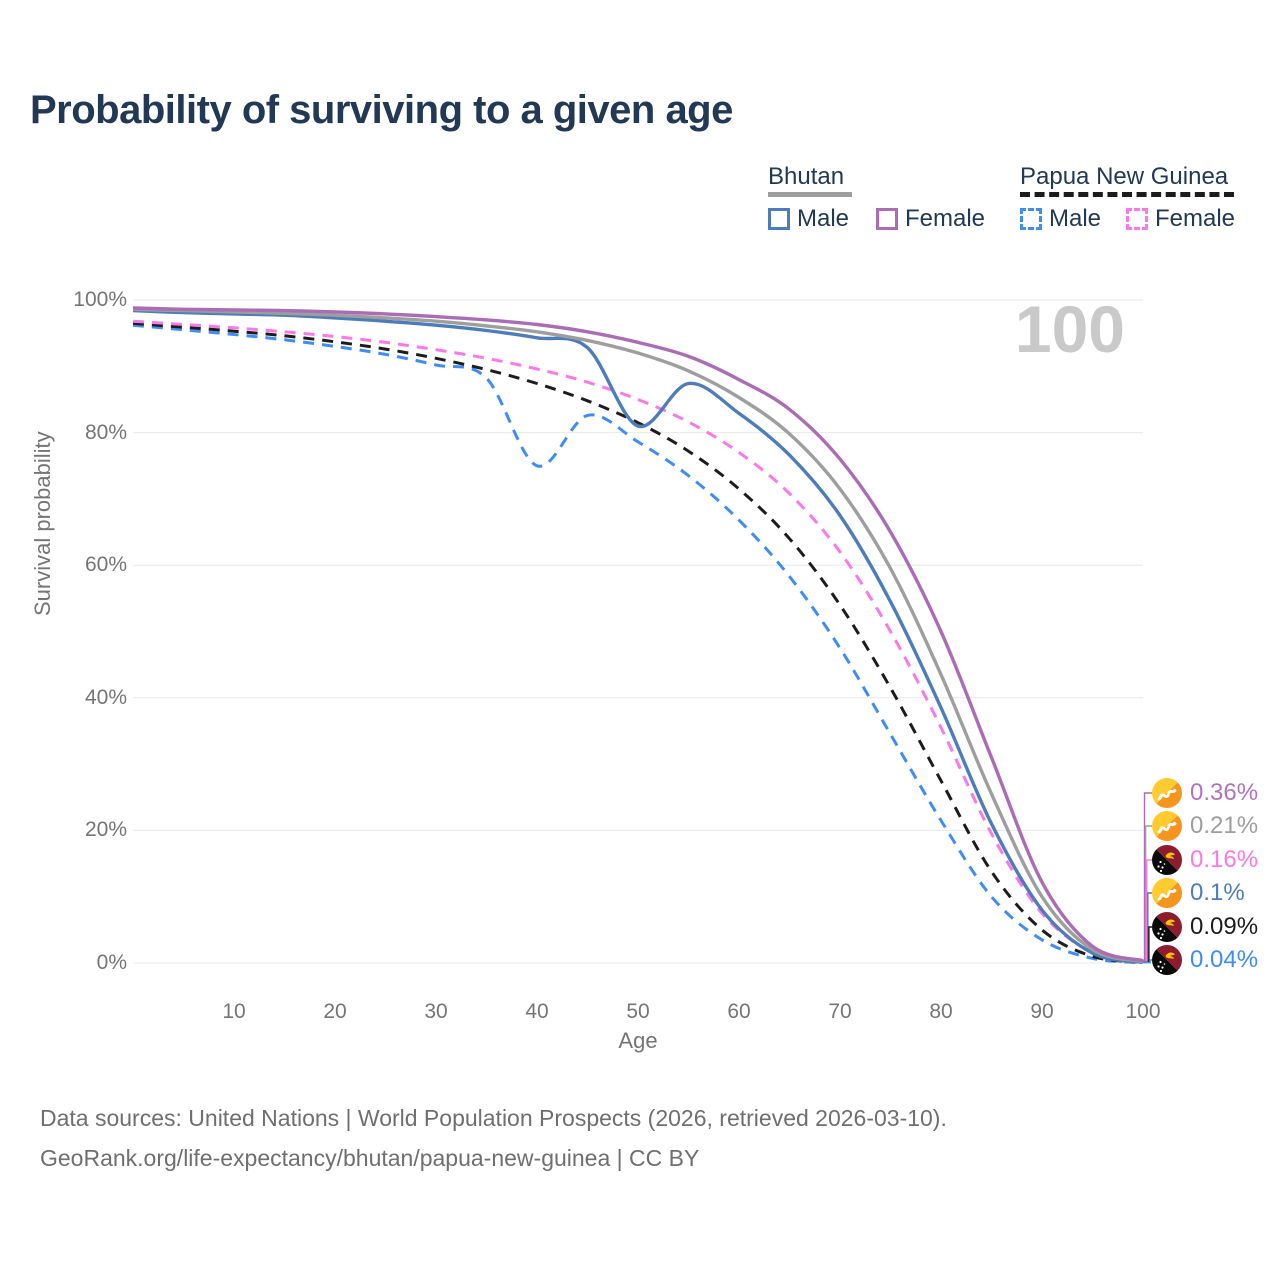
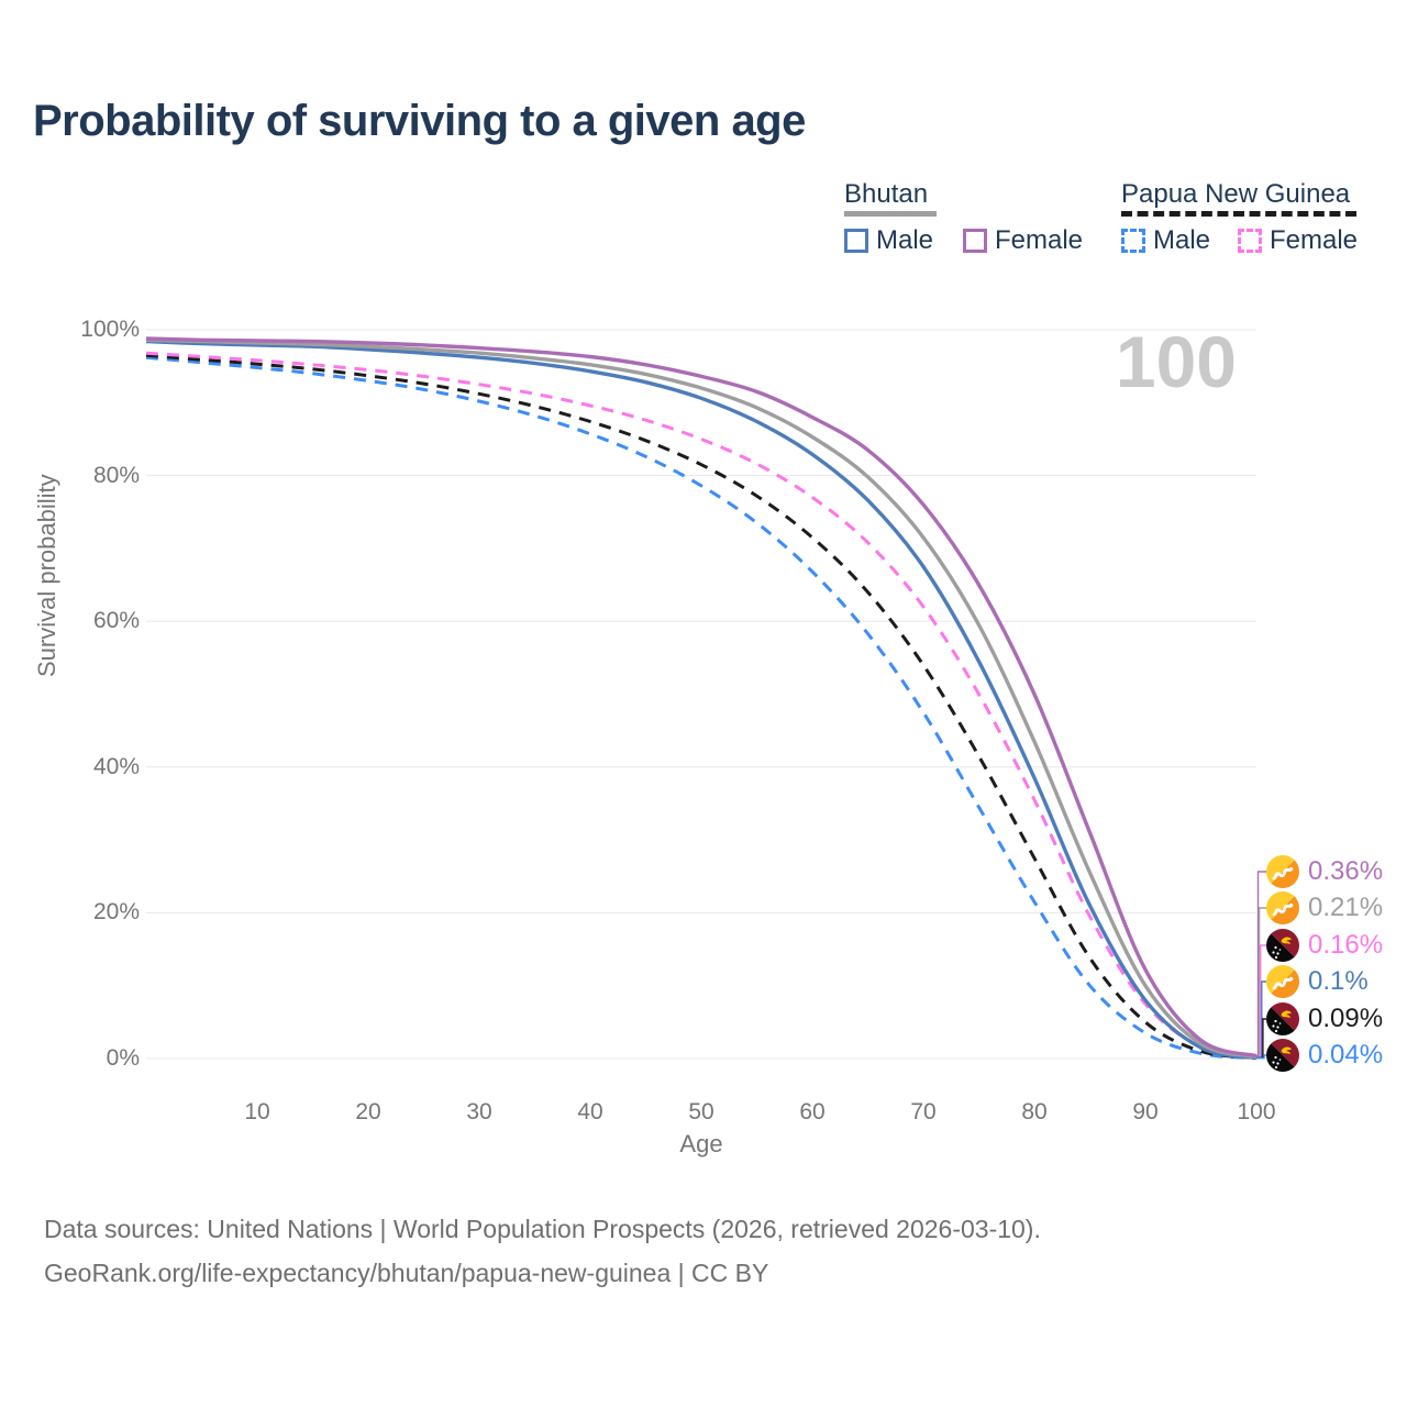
Papua New Guinea Male/40: 75% -> 86%
Bhutan Male/50: 81% -> 91%
